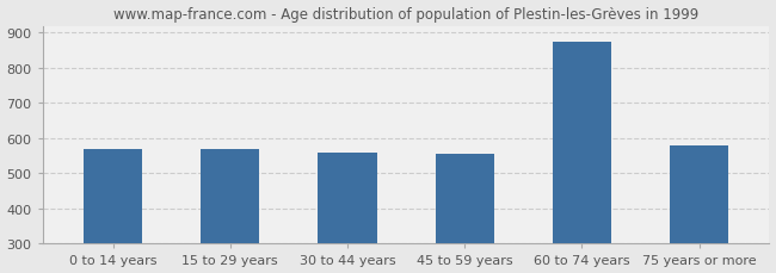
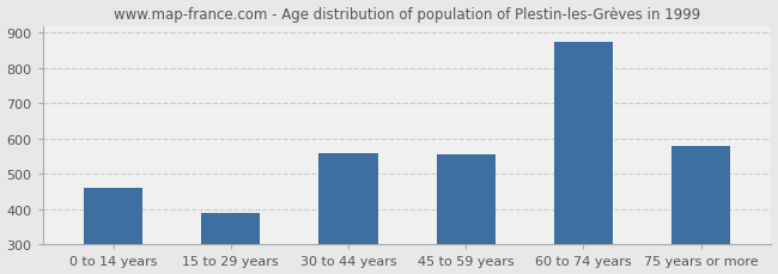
0 to 14 years: 570 -> 460
15 to 29 years: 570 -> 390
